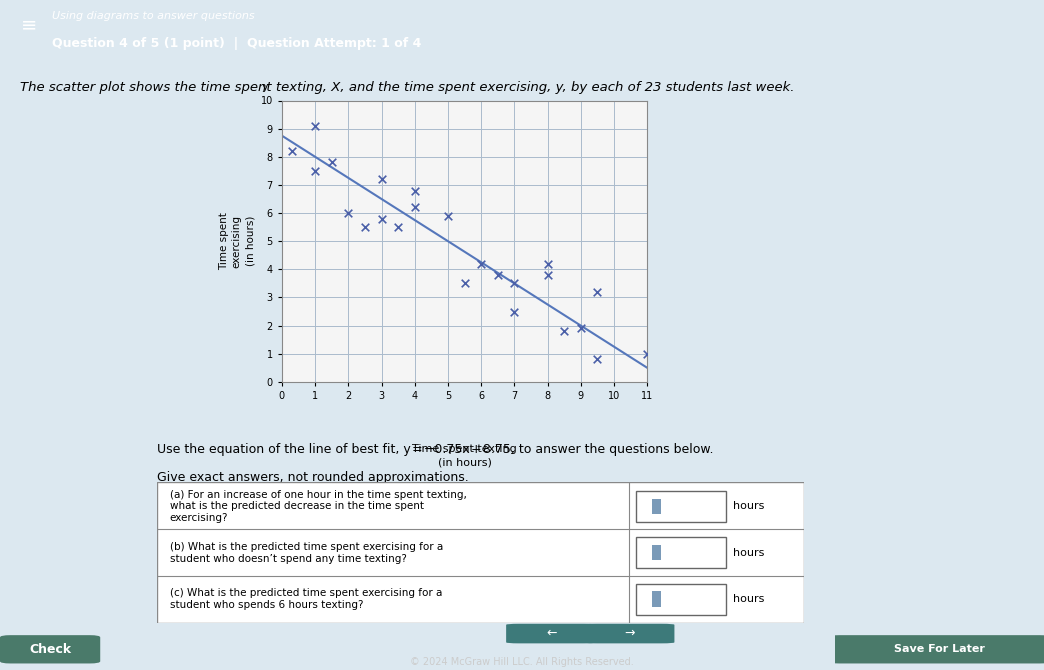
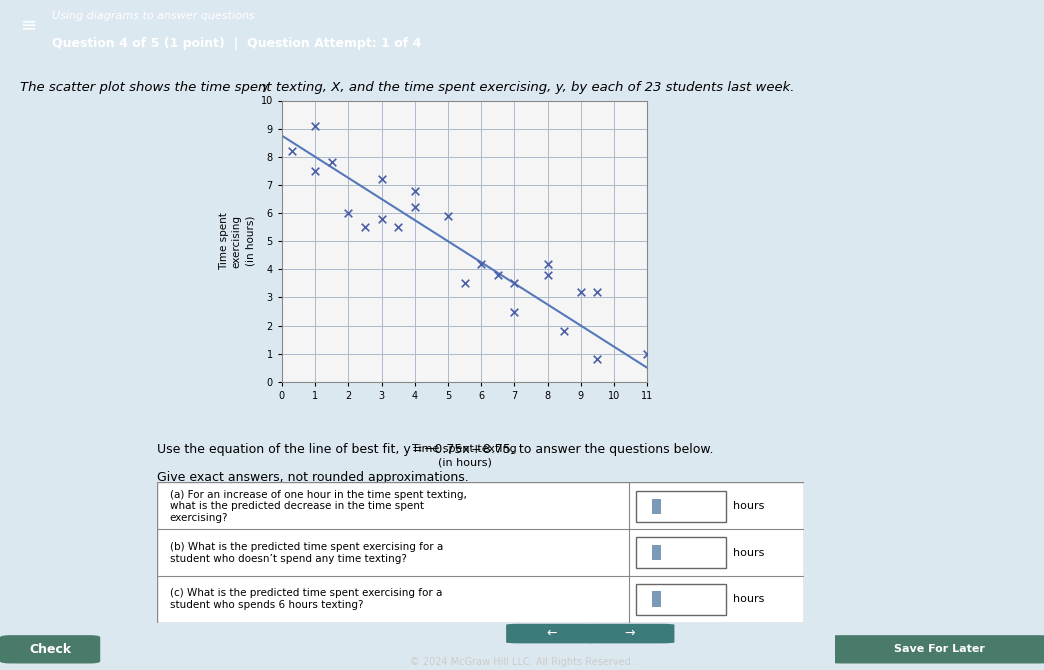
9: 1.9 -> 3.2
